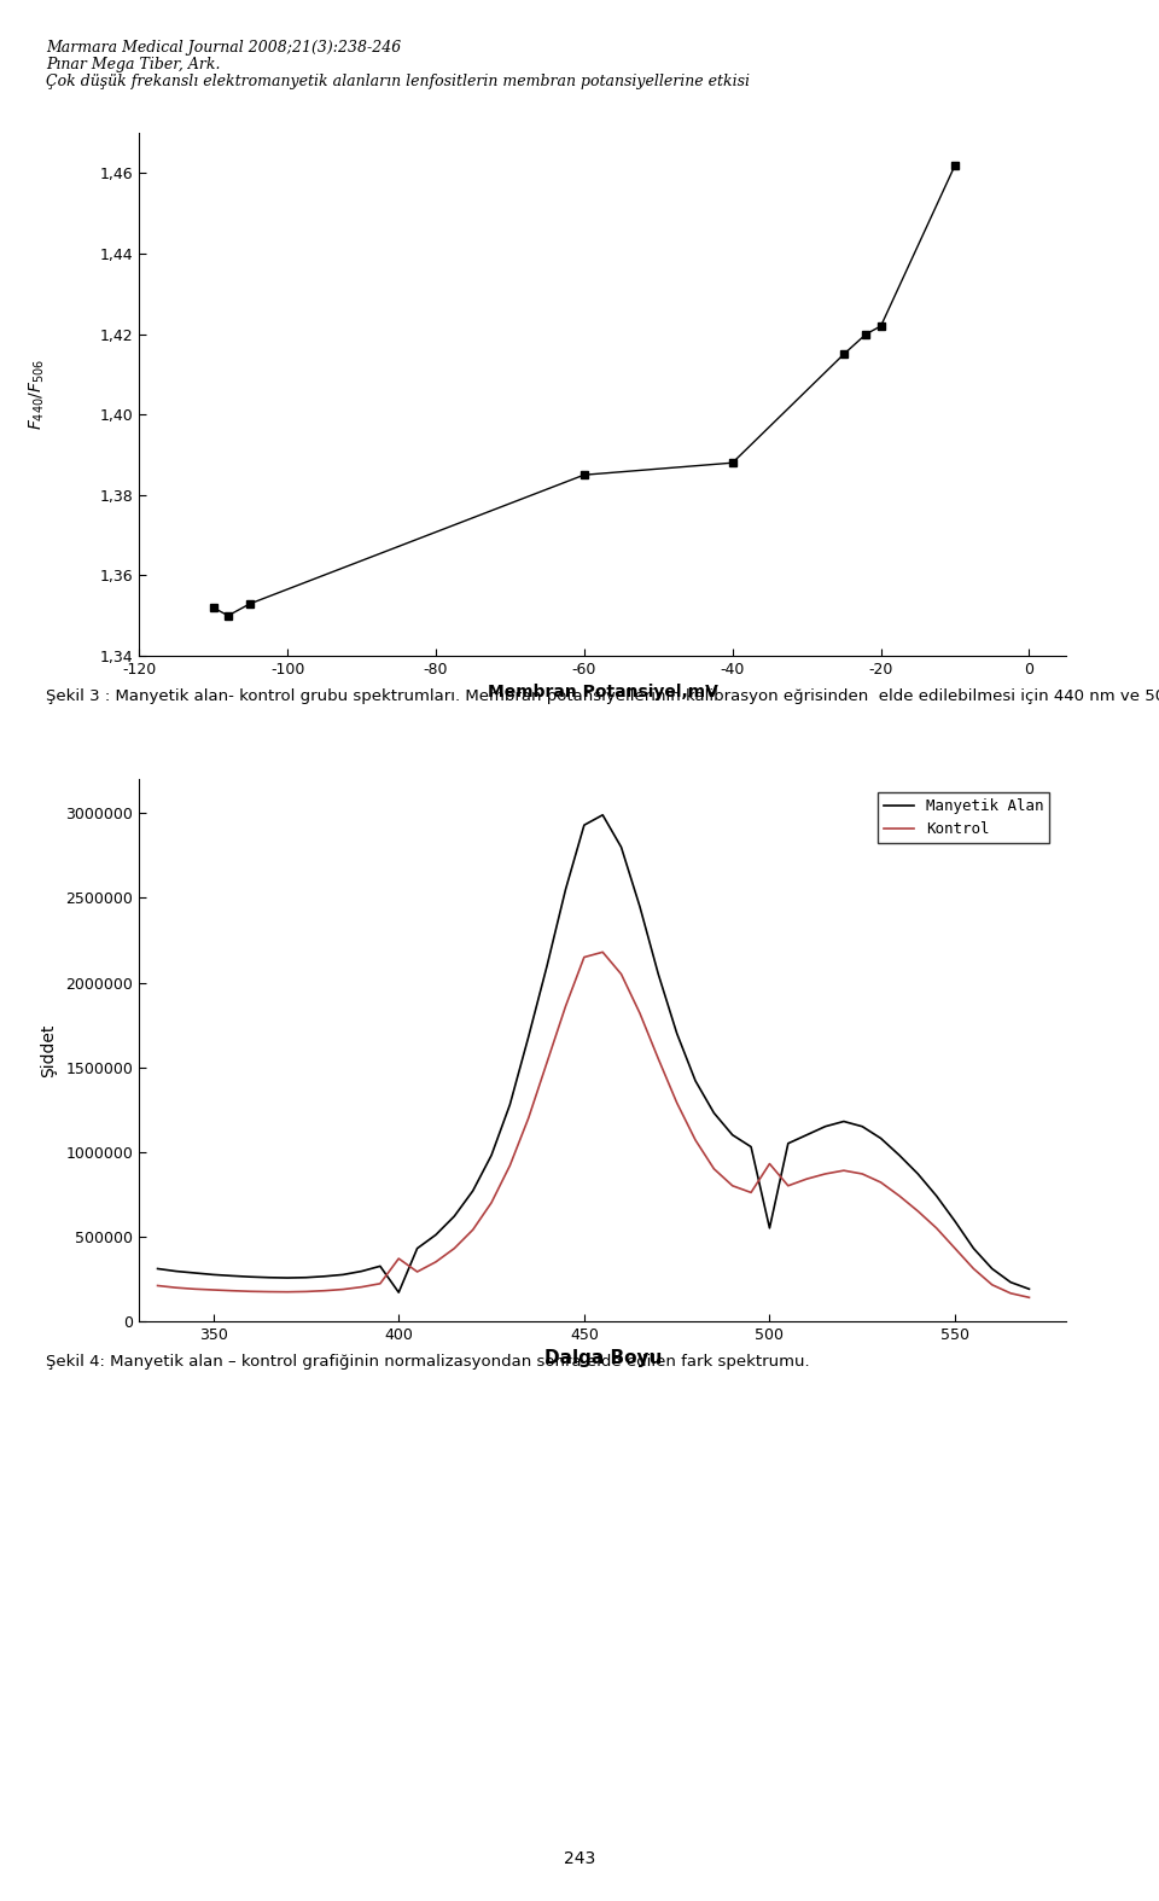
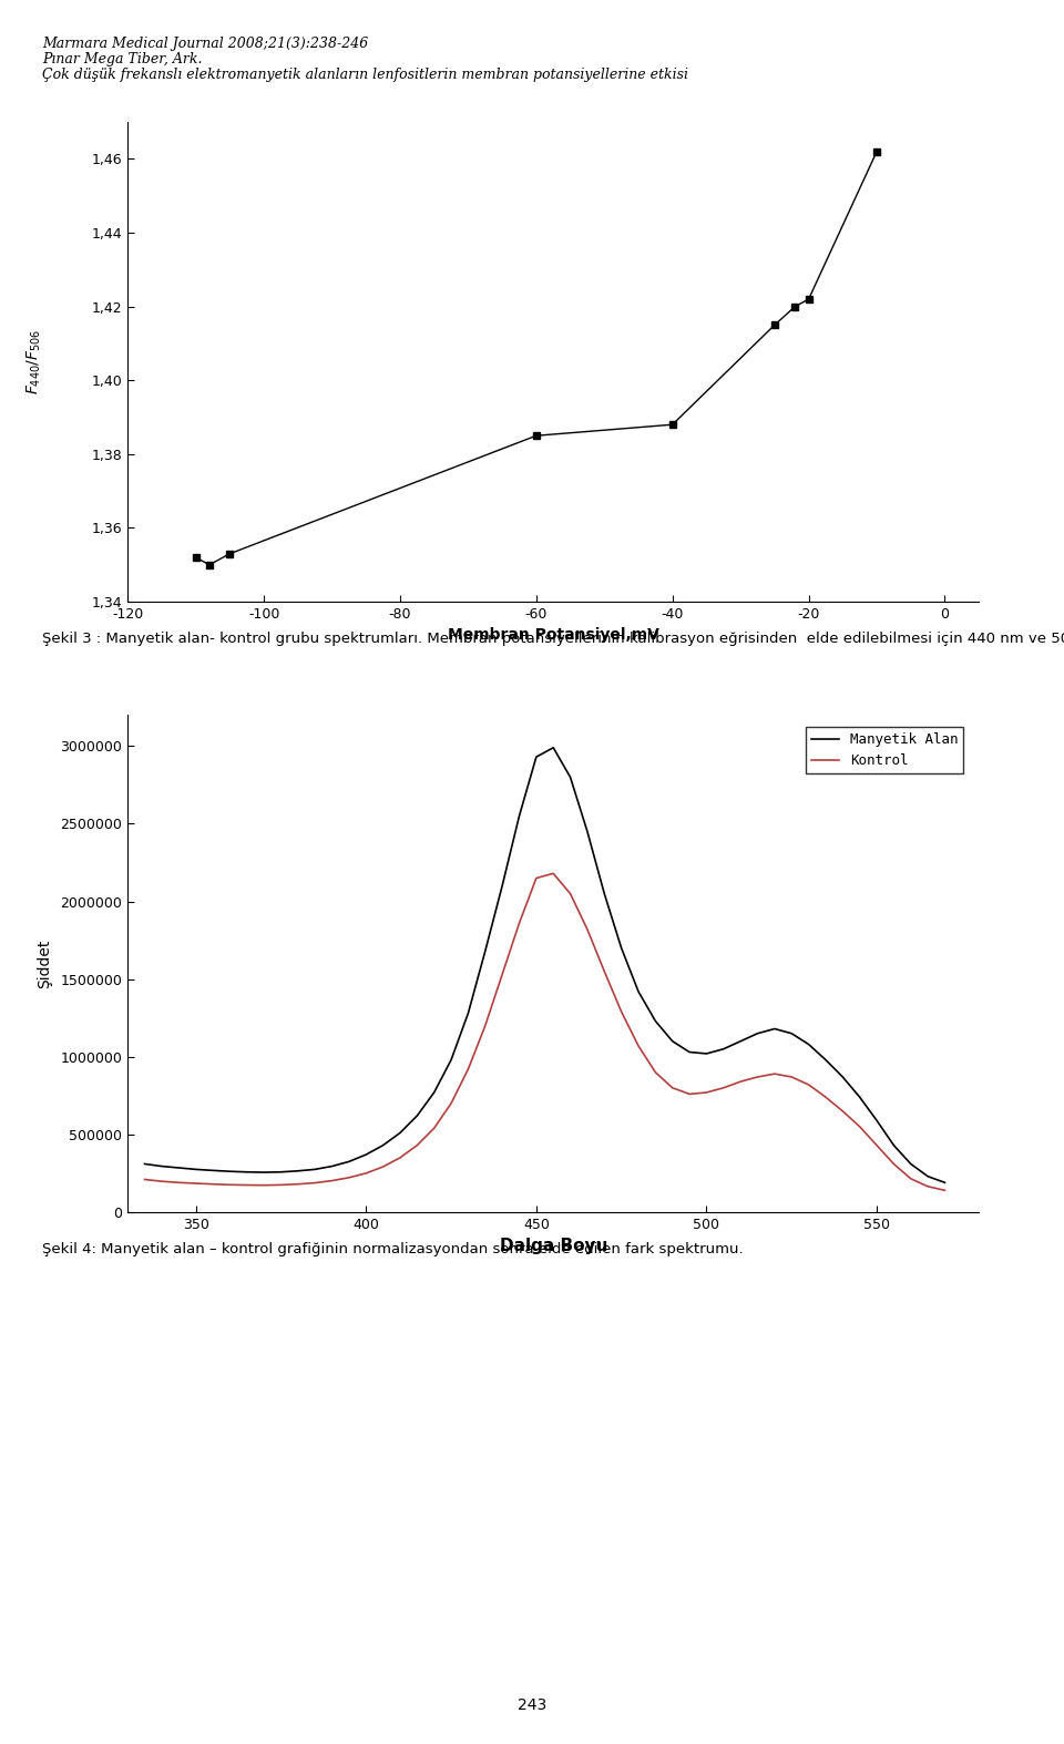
Manyetik Alan/400: 170000 -> 370000
Kontrol/400: 370000 -> 250000
Manyetik Alan/500: 550000 -> 1020000
Kontrol/500: 930000 -> 770000
